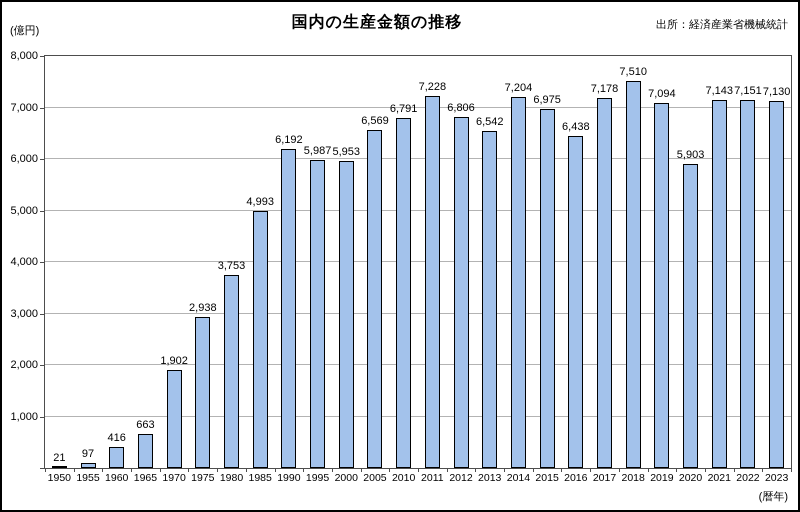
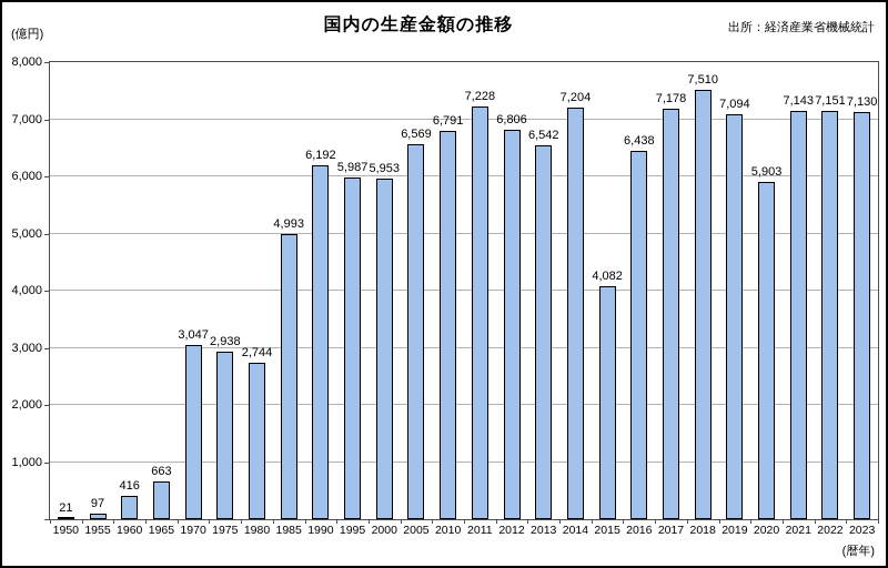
1970: 1,902 -> 3,047
1980: 3,753 -> 2,744
2015: 6,975 -> 4,082
